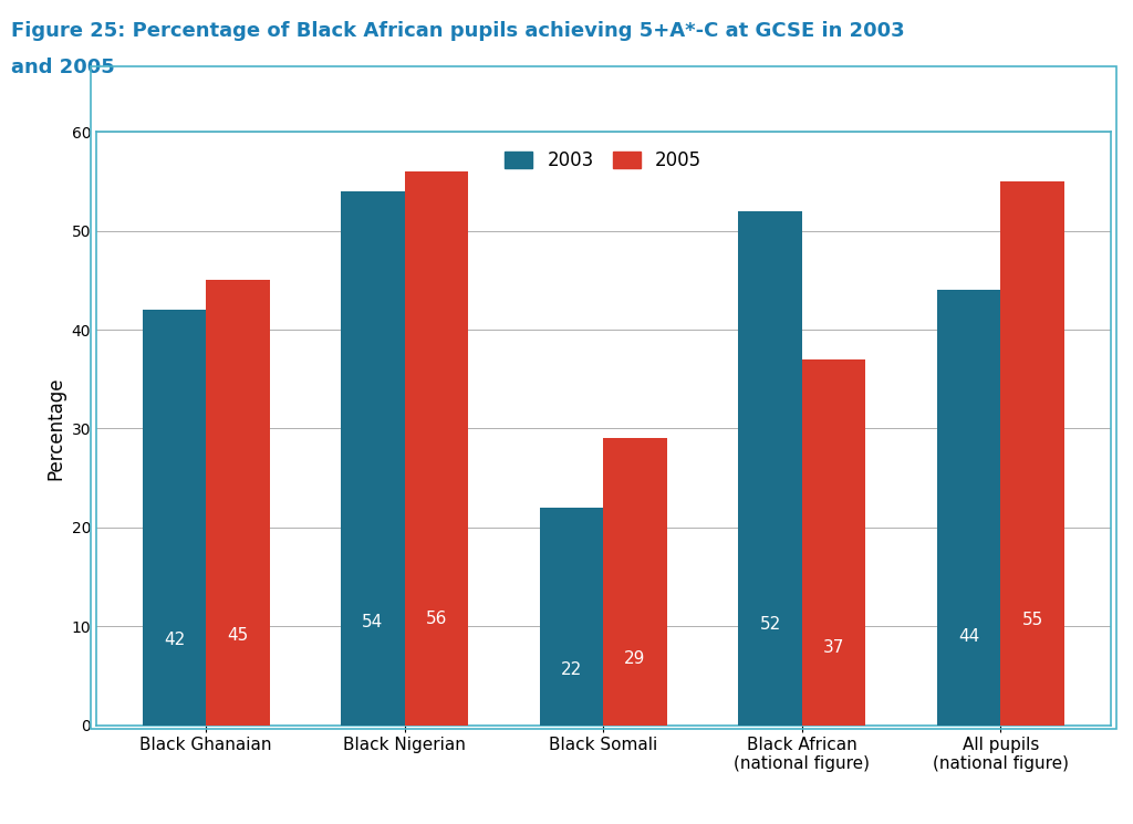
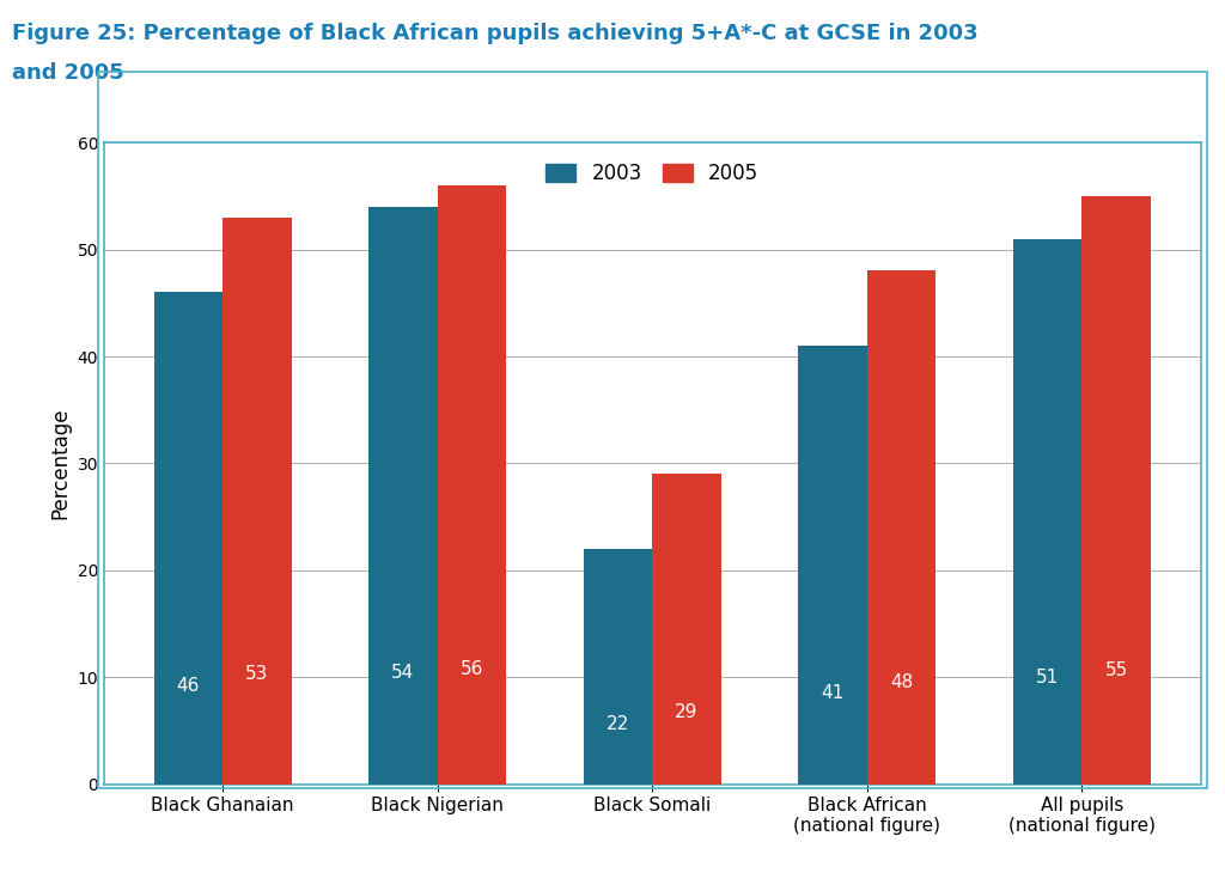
2003/Black Ghanaian: 42 -> 46
2005/Black Ghanaian: 45 -> 53
2003/Black African (national figure): 52 -> 41
2005/Black African (national figure): 37 -> 48
2003/All pupils (national figure): 44 -> 51
